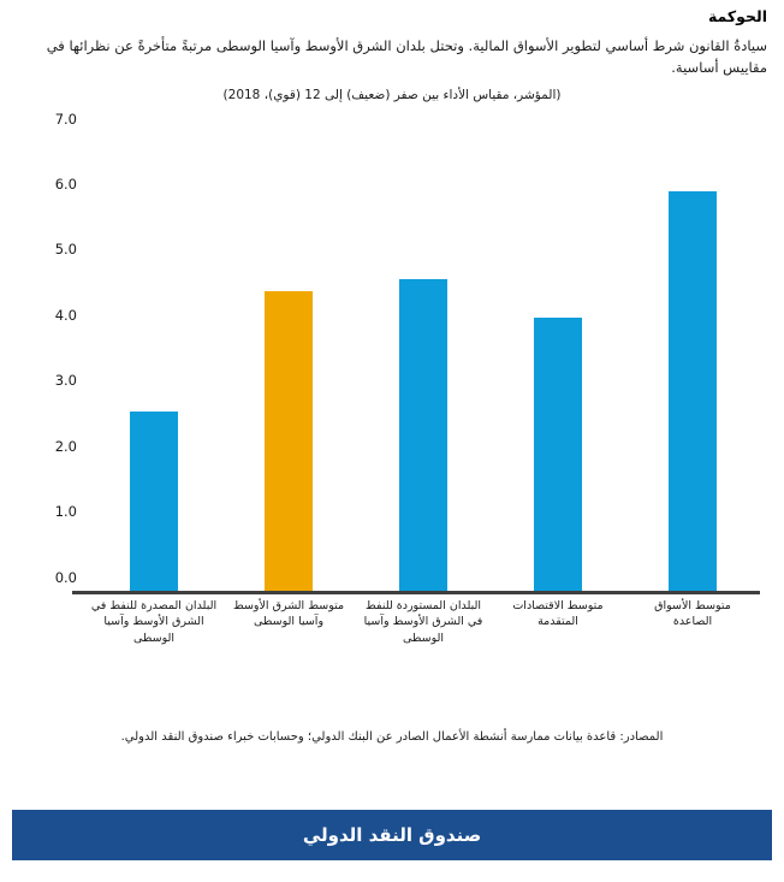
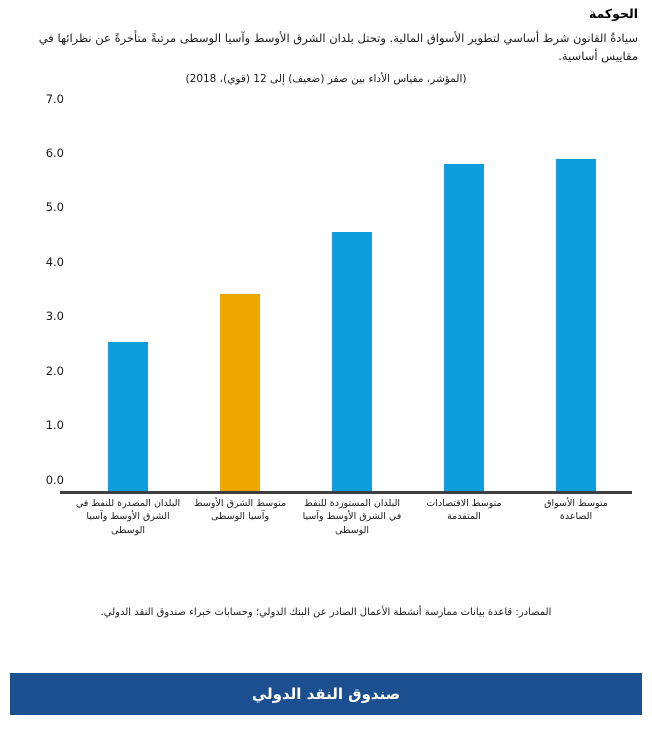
متوسط الشرق الأوسط وآسيا الوسطى: 4.6 -> 3.6
متوسط الاقتصادات المتقدمة: 4.2 -> 6.0
